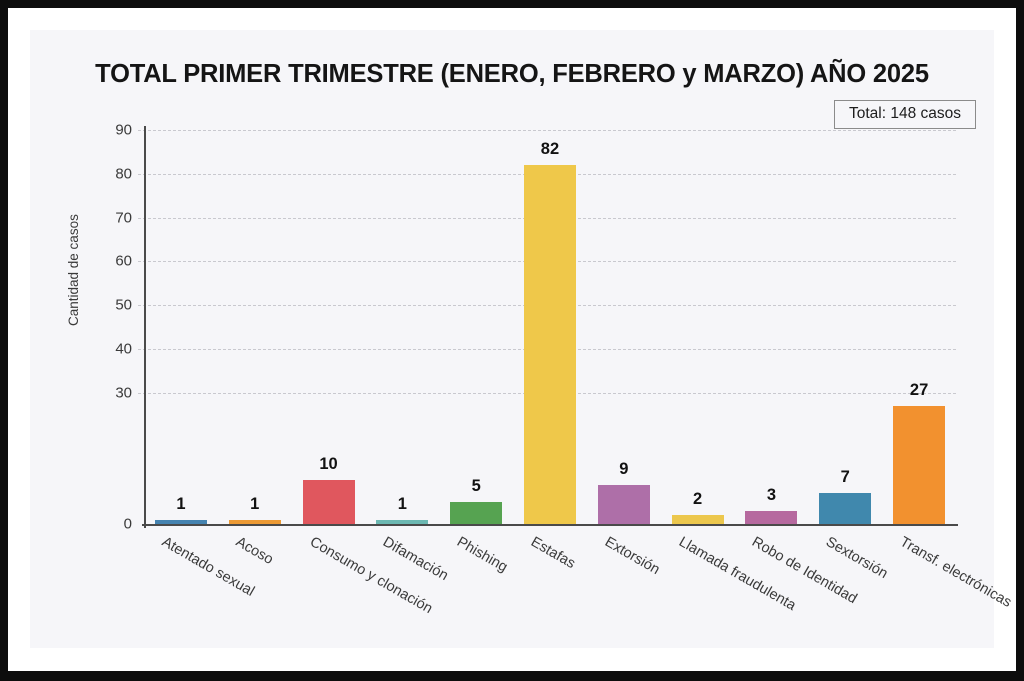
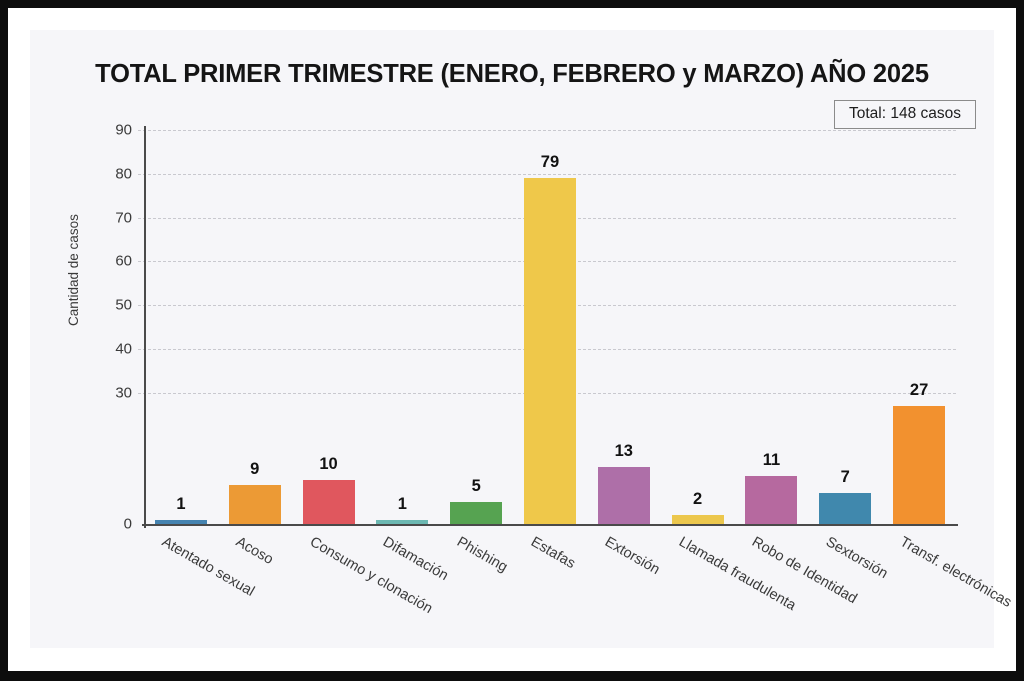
Acoso: 1 -> 9
Estafas: 82 -> 79
Extorsión: 9 -> 13
Robo de Identidad: 3 -> 11
